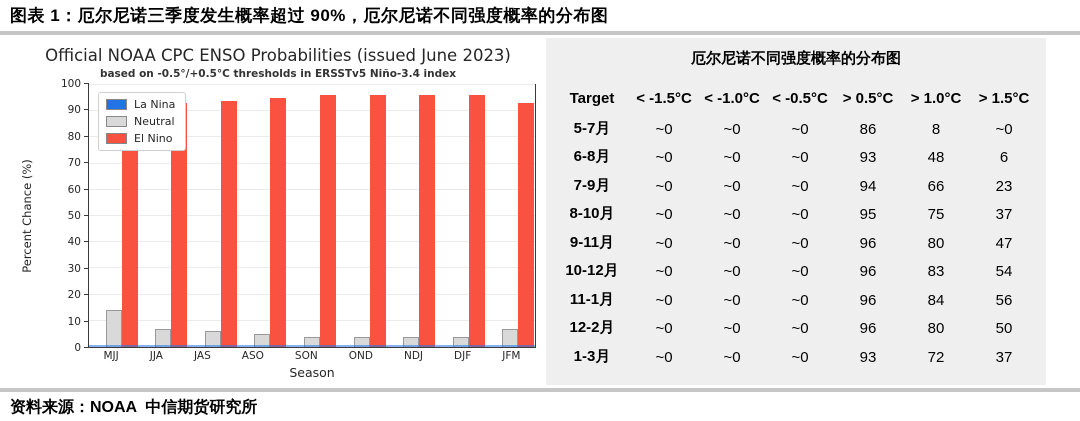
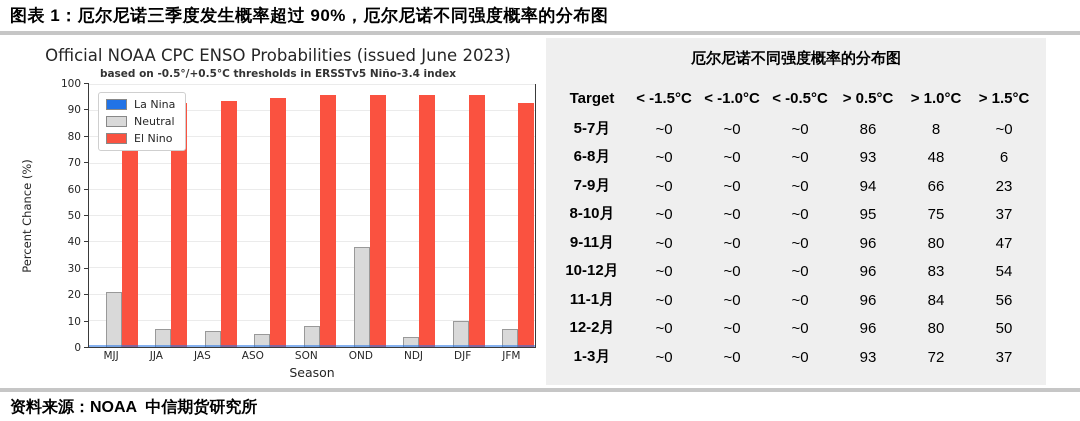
Neutral/MJJ: 14 -> 21
Neutral/SON: 4 -> 8
Neutral/OND: 4 -> 38
Neutral/DJF: 4 -> 10
